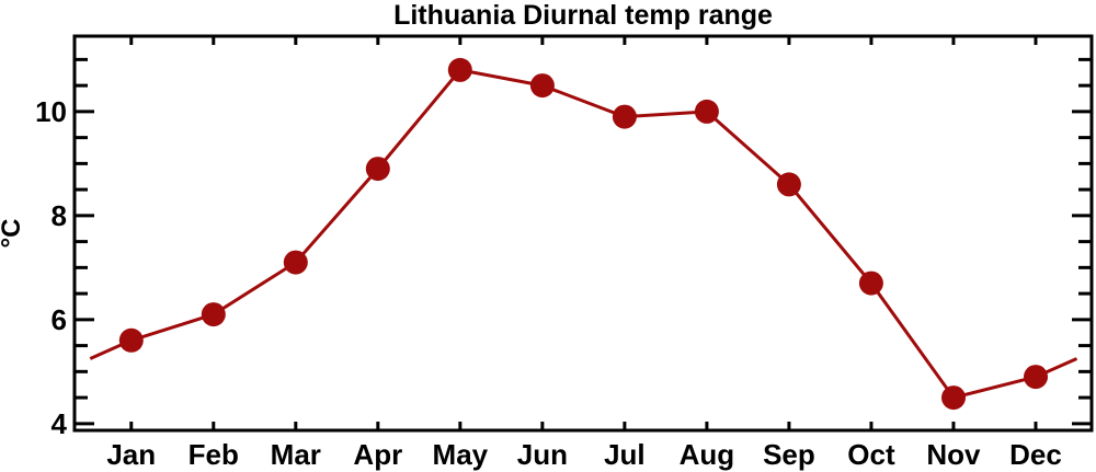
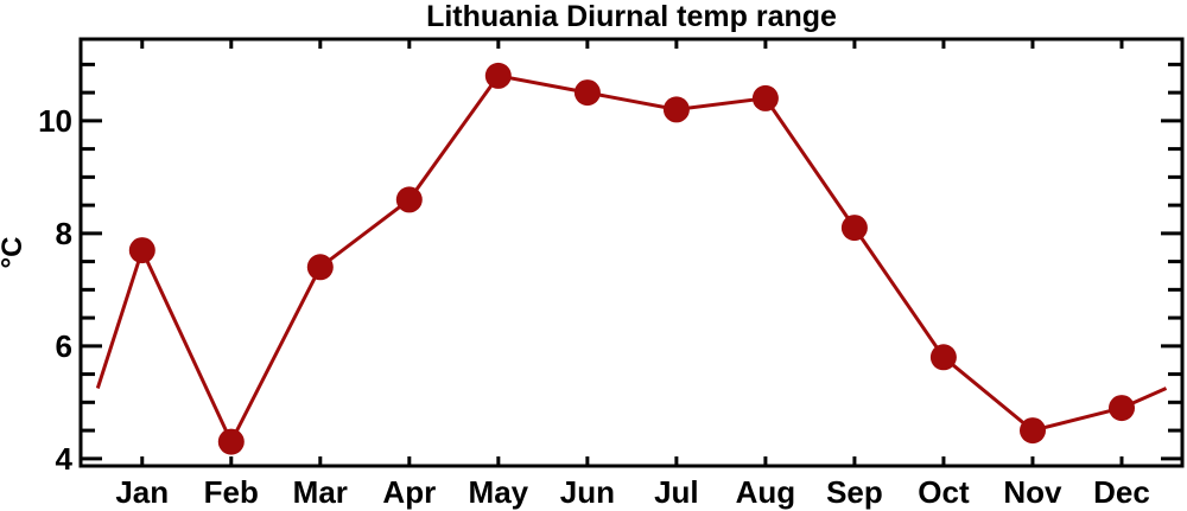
Jan: 5.6 -> 7.7
Feb: 6.1 -> 4.3
Mar: 7.1 -> 7.4
Apr: 8.9 -> 8.6
Jul: 9.9 -> 10.2
Aug: 10.0 -> 10.4
Sep: 8.6 -> 8.1
Oct: 6.7 -> 5.8
